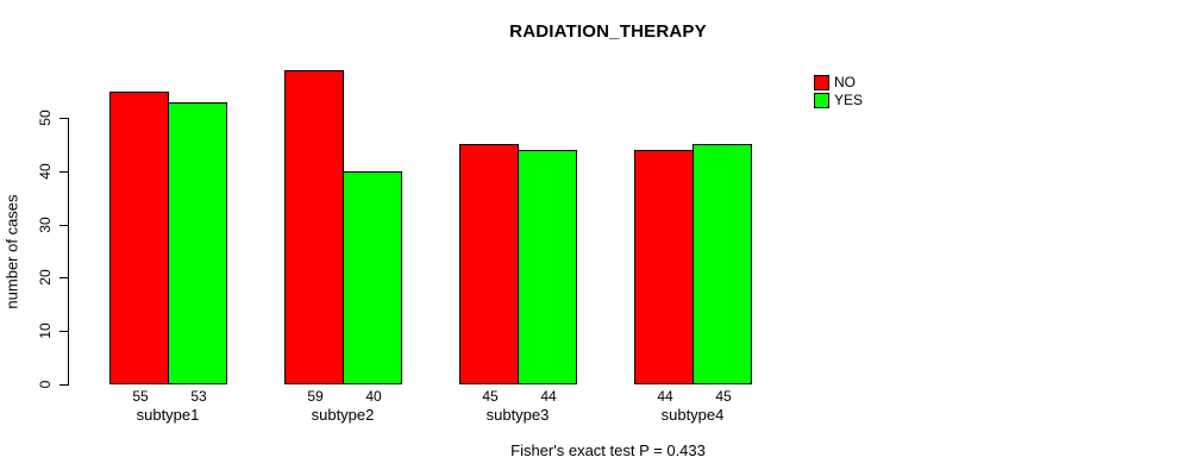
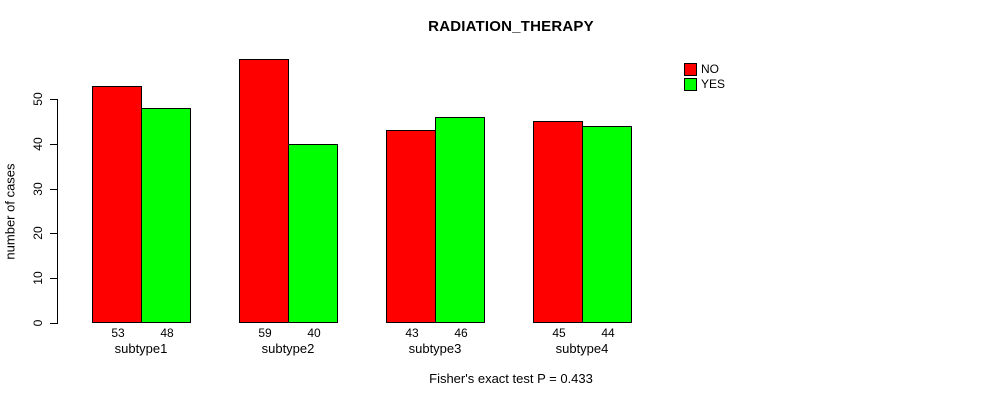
NO/subtype1: 55 -> 53
YES/subtype1: 53 -> 48
NO/subtype3: 45 -> 43
YES/subtype3: 44 -> 46
NO/subtype4: 44 -> 45
YES/subtype4: 45 -> 44
